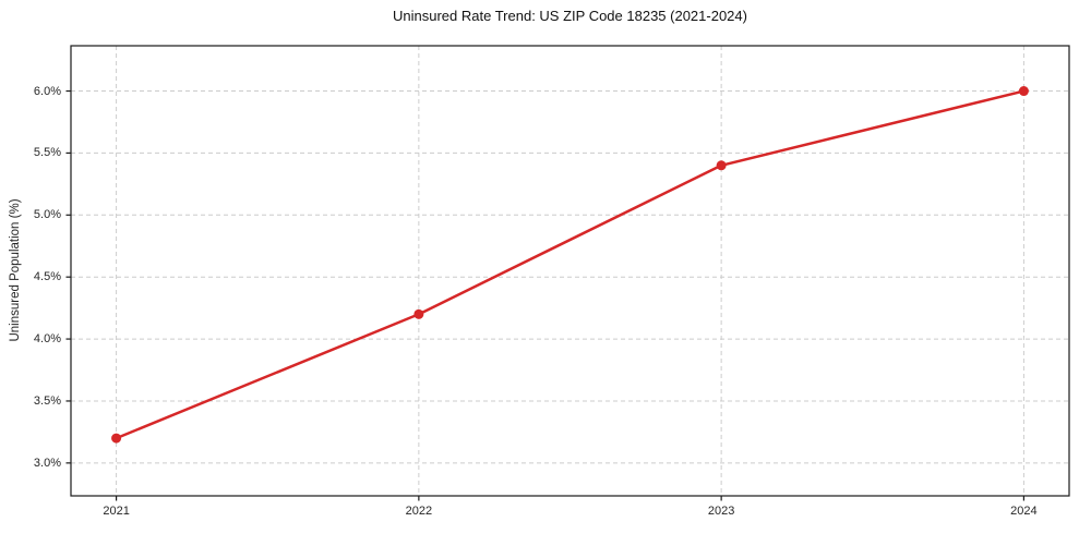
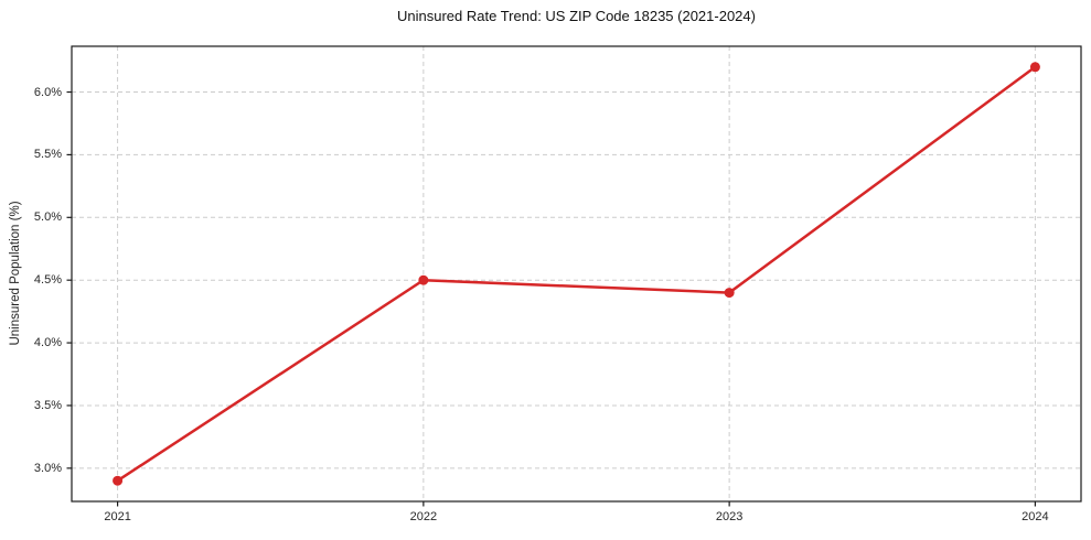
2021: 3.2% -> 2.9%
2022: 4.2% -> 4.5%
2023: 5.4% -> 4.4%
2024: 6.0% -> 6.2%
